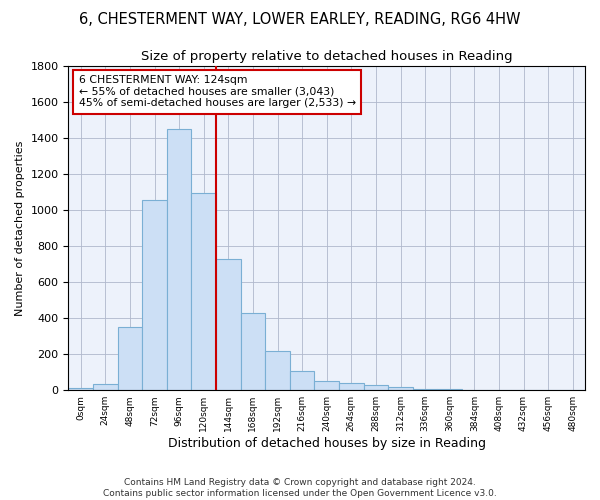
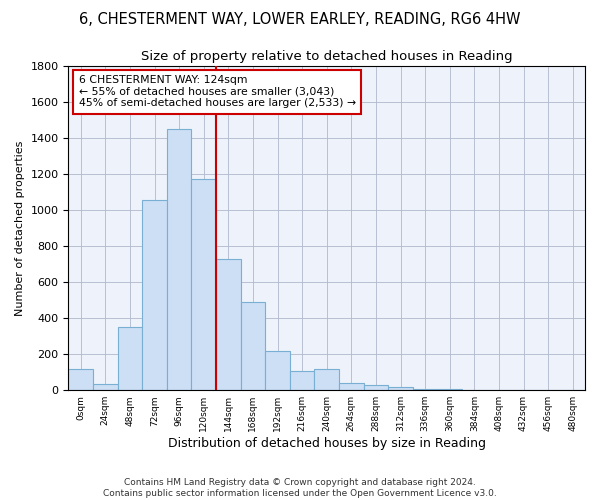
0sqm: 10 -> 120
120sqm: 1100 -> 1170
168sqm: 430 -> 490
240sqm: 50 -> 120
